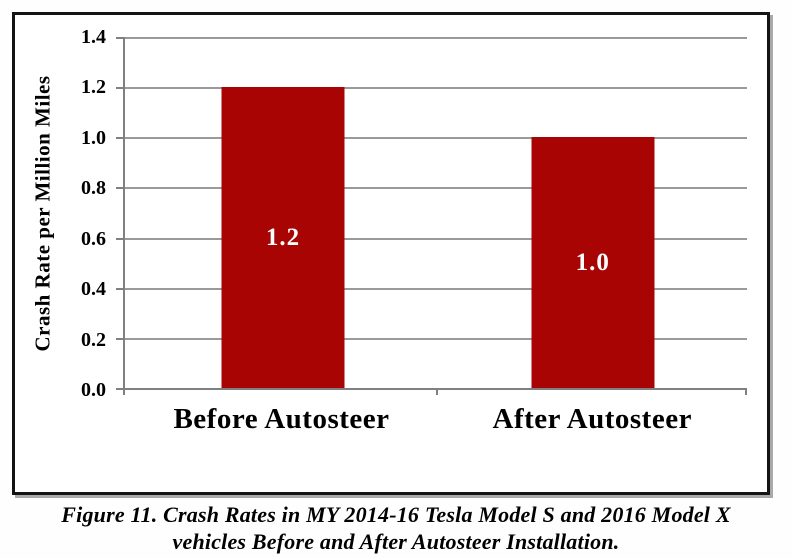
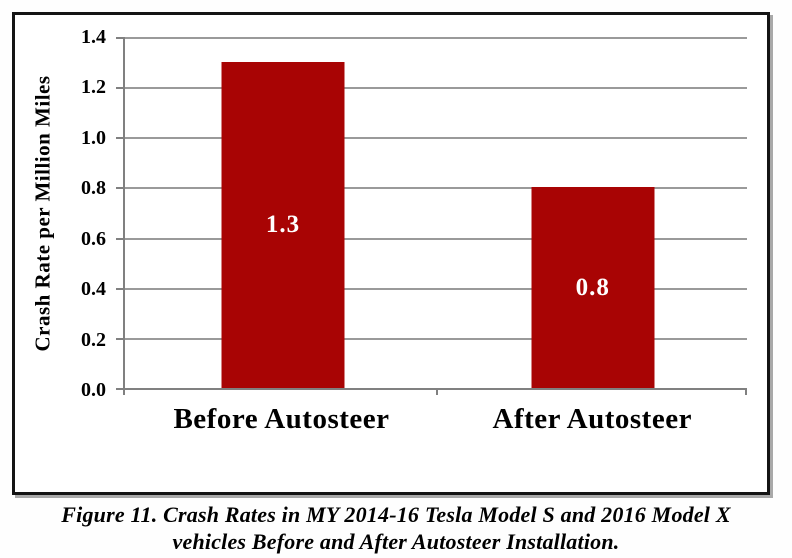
Before Autosteer: 1.2 -> 1.3
After Autosteer: 1.0 -> 0.8
